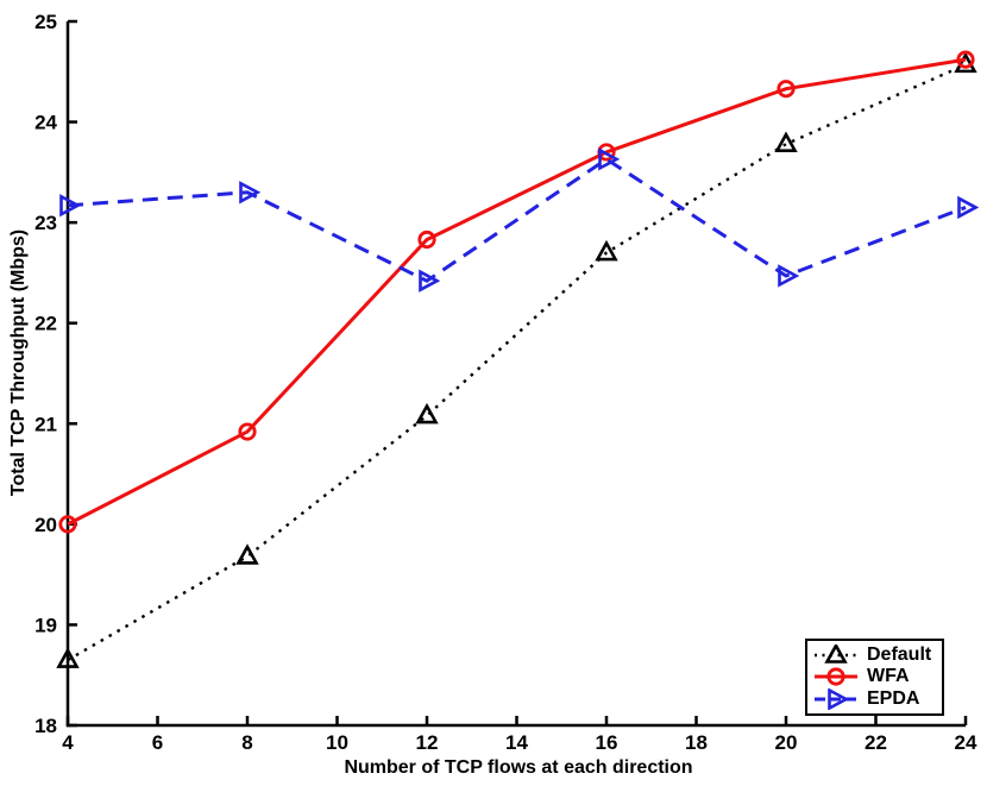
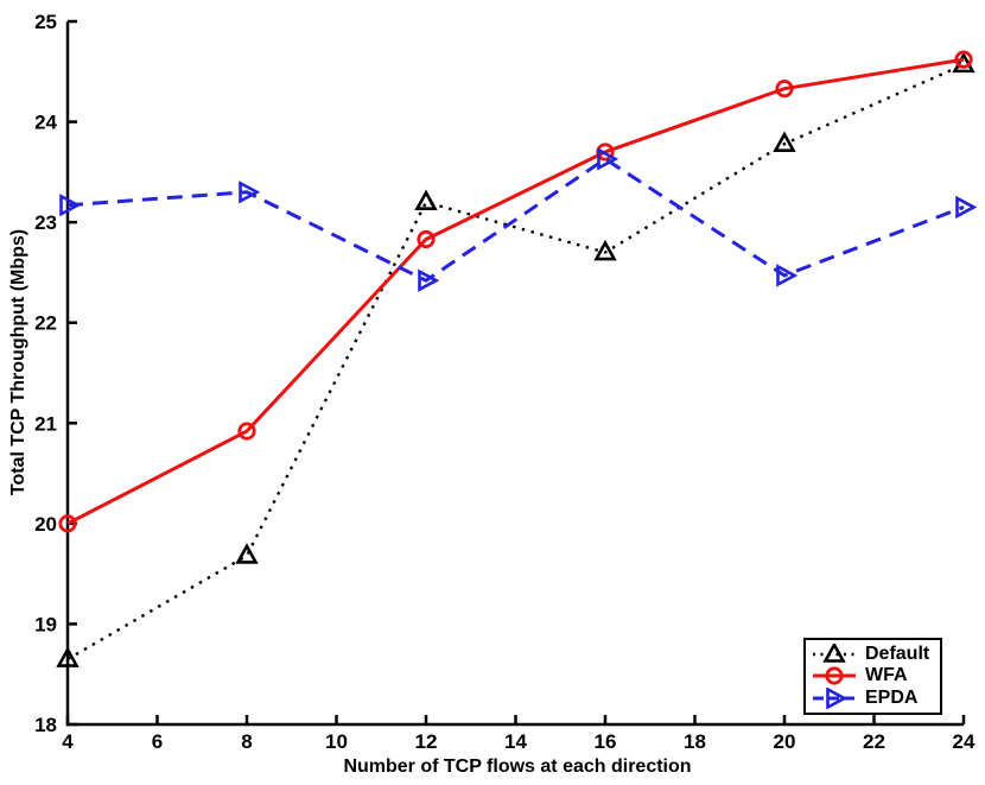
Default/12: 21.1 -> 23.2
